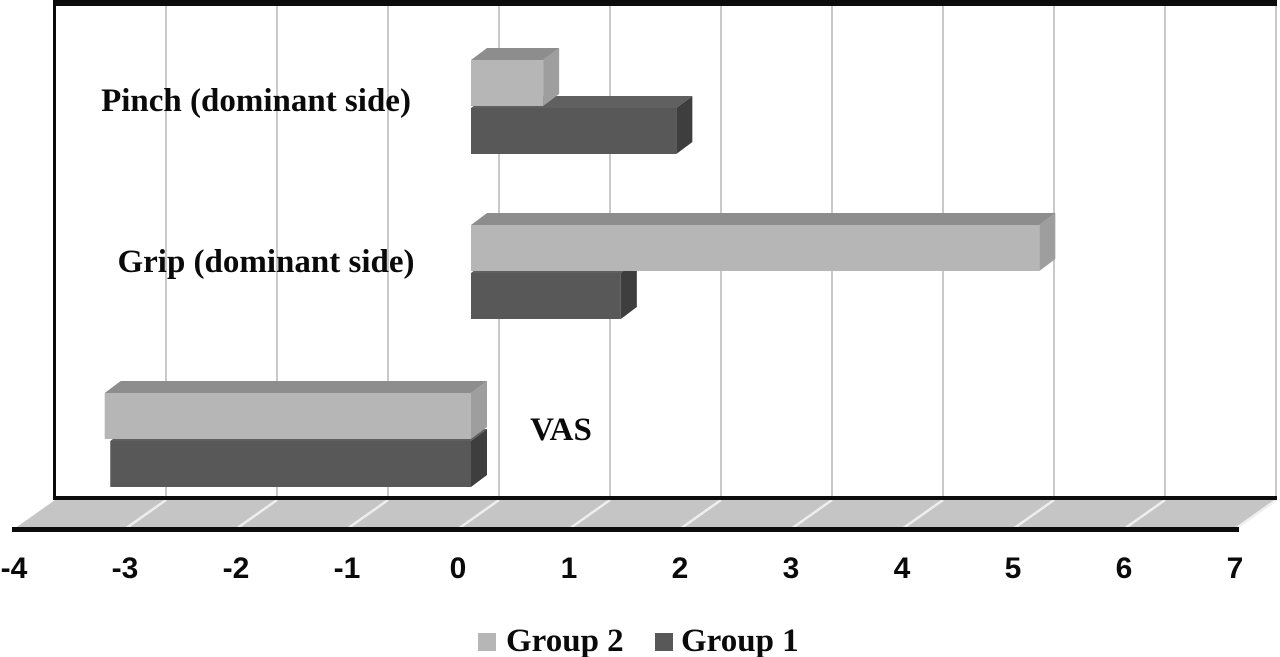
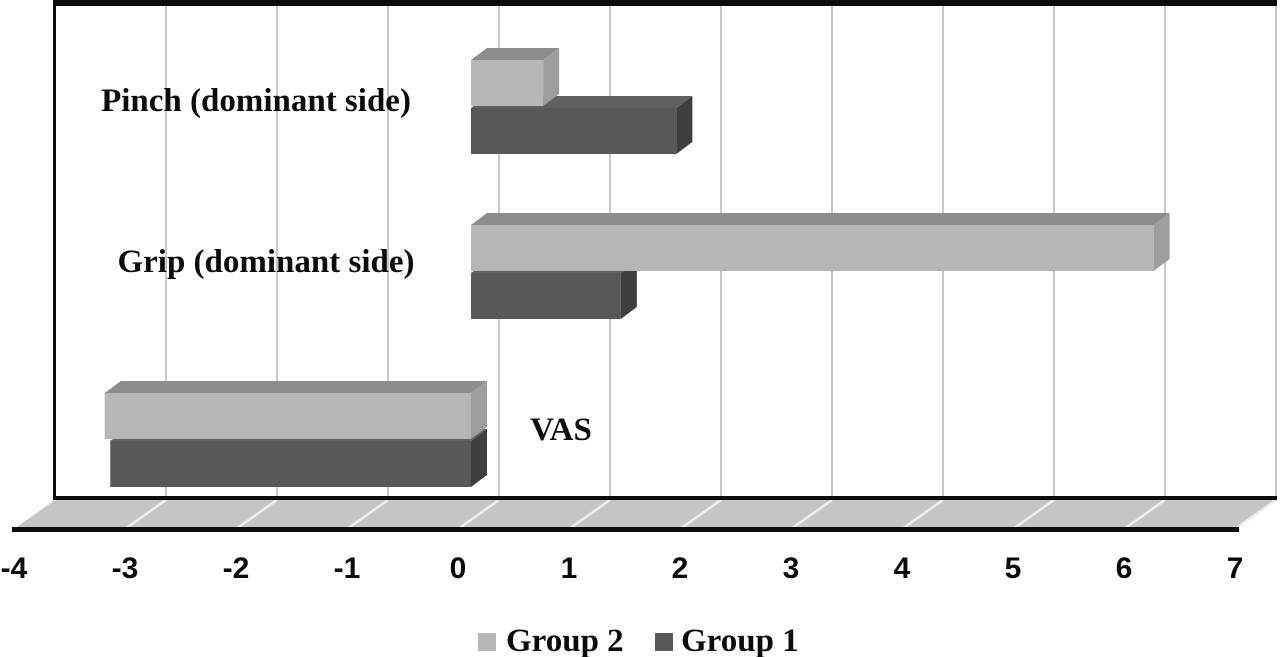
Group 2/Grip (dominant side): 5.12 -> 6.15
